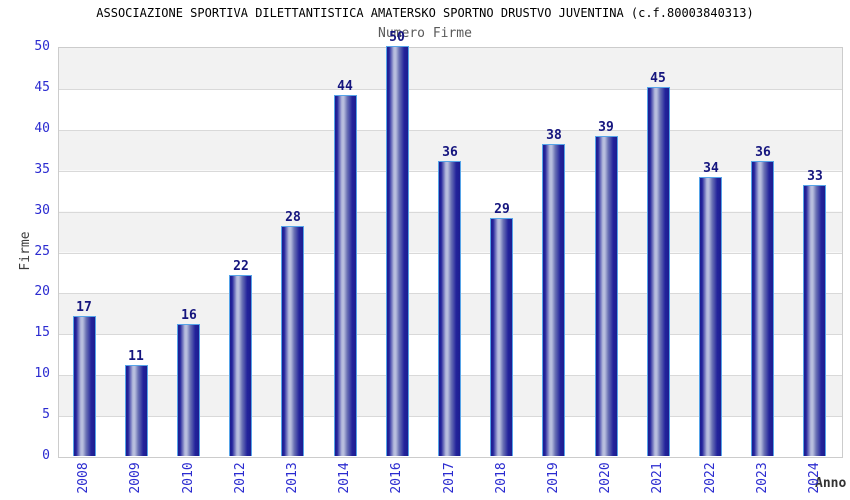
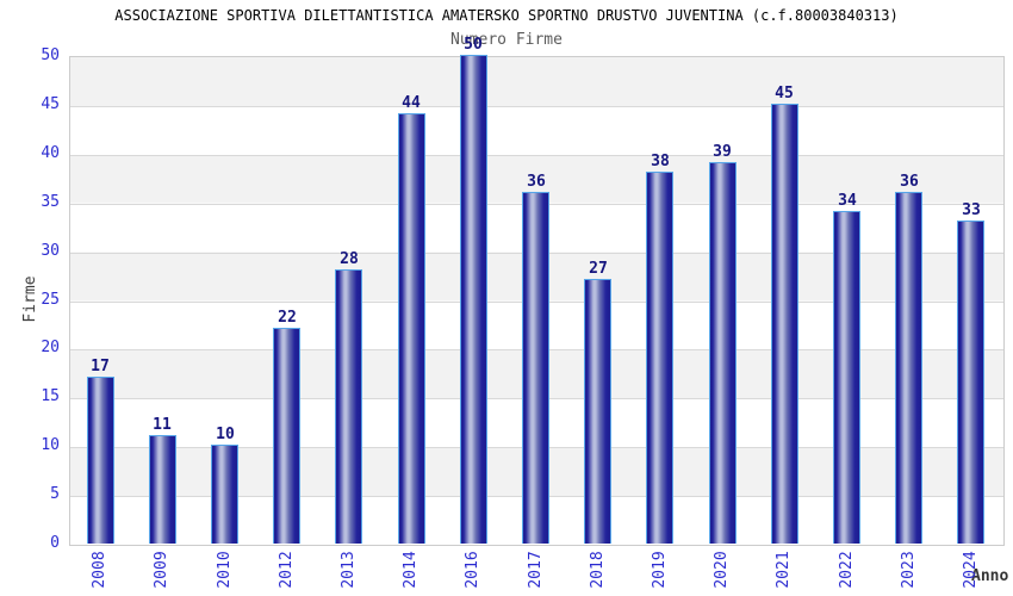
2010: 16 -> 10
2018: 29 -> 27
